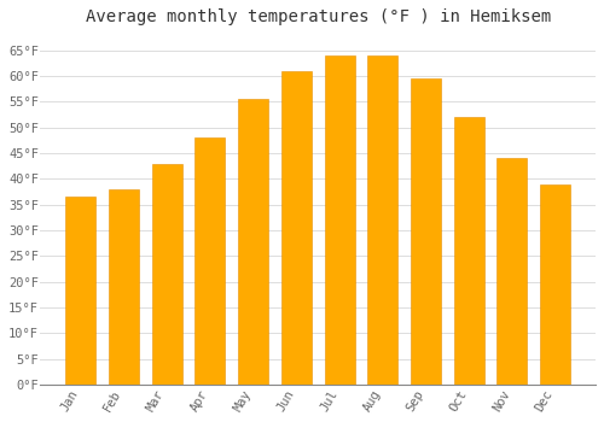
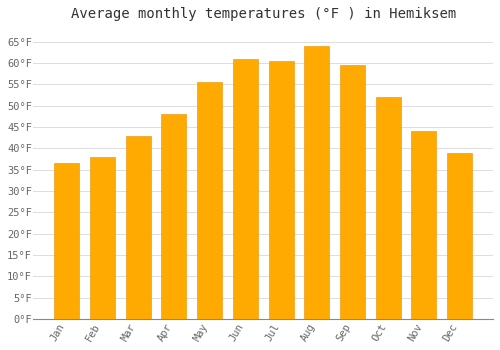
Jul: 64.0°F -> 60.5°F
